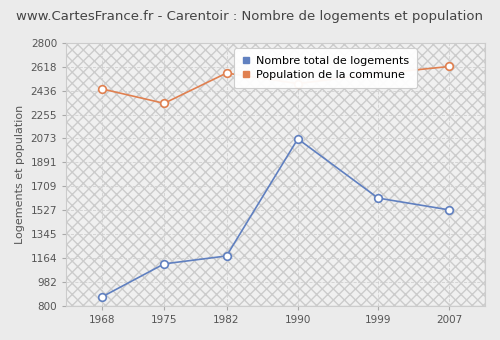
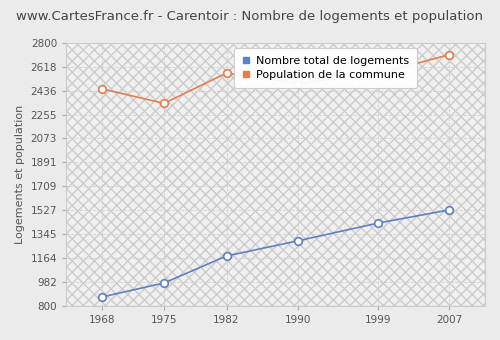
Nombre total de logements/1975: 1120 -> 980
Nombre total de logements/1990: 2070 -> 1300
Nombre total de logements/1999: 1620 -> 1430
Population de la commune/2007: 2620 -> 2710
